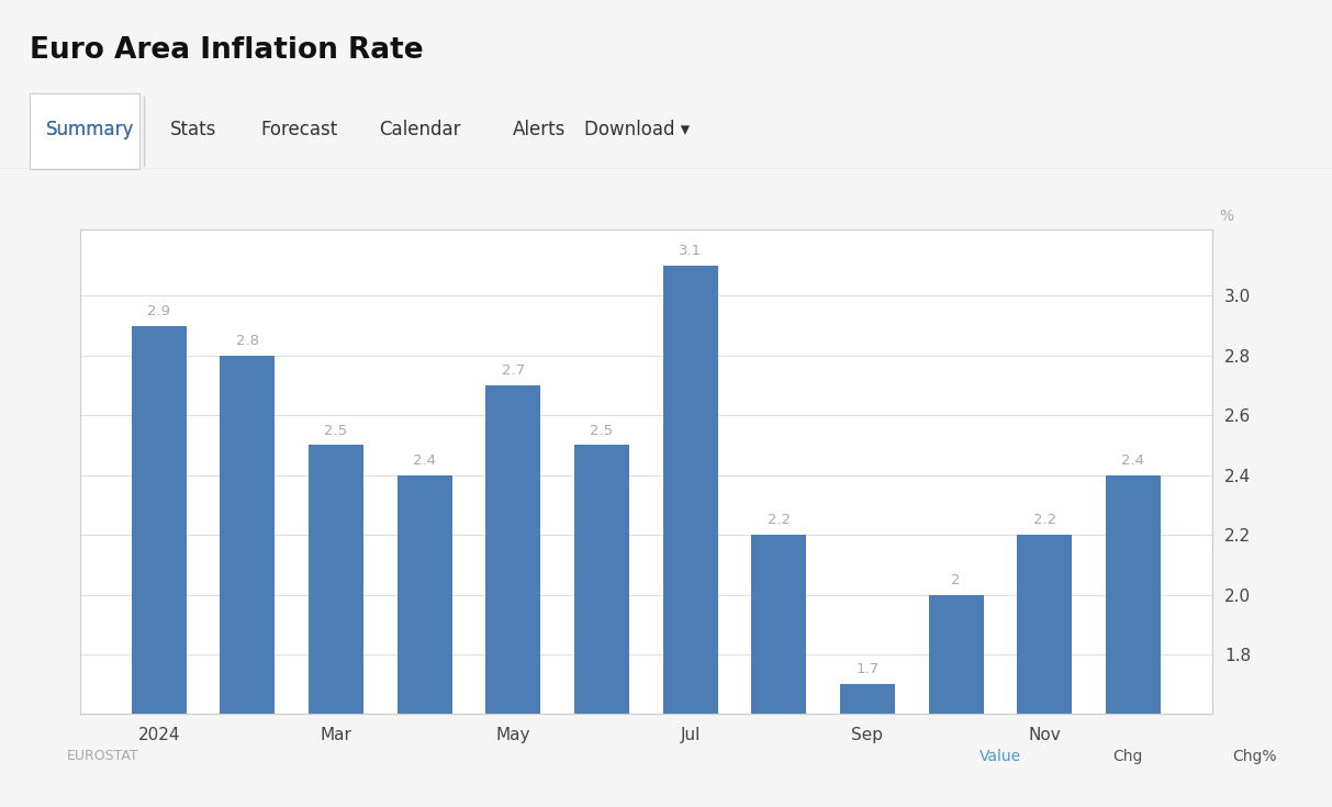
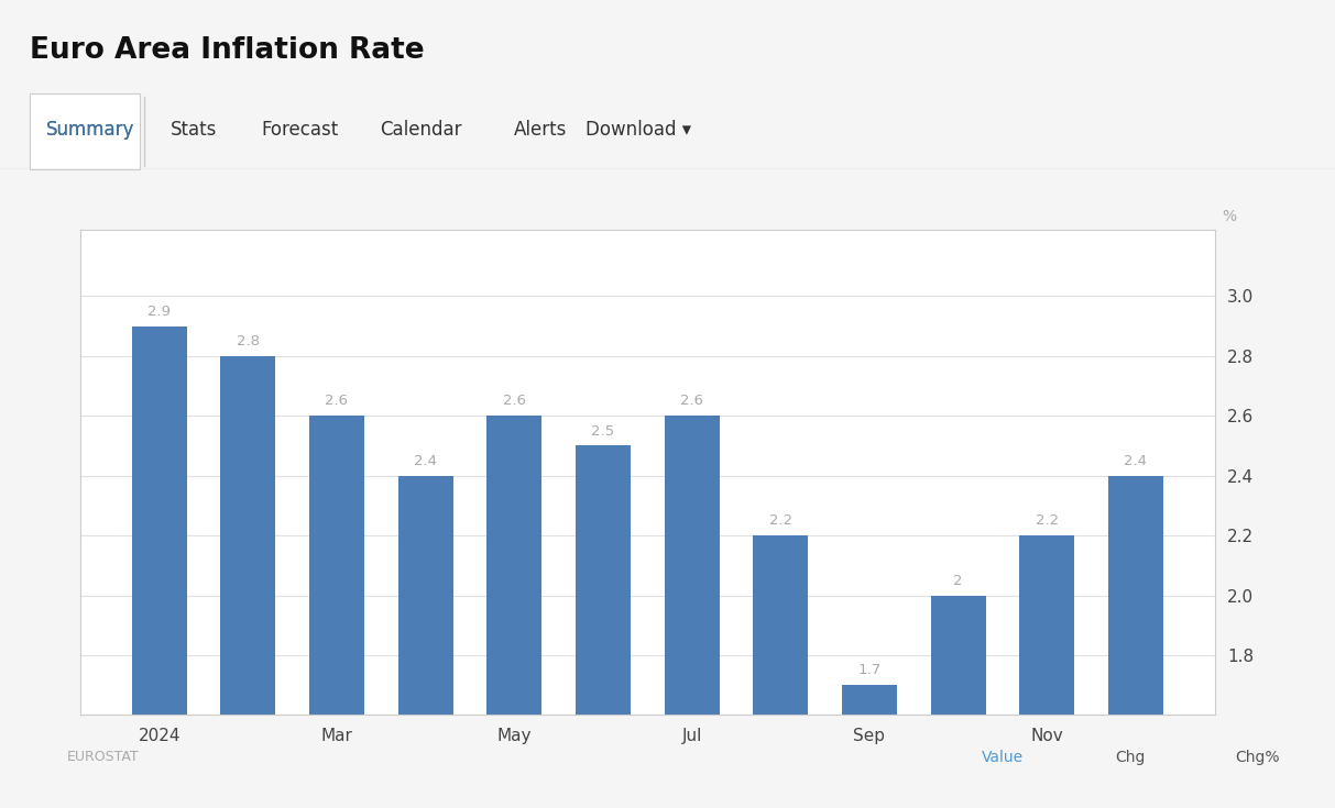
Mar: 2.5 -> 2.6
May: 2.7 -> 2.6
Jul: 3.1 -> 2.6
